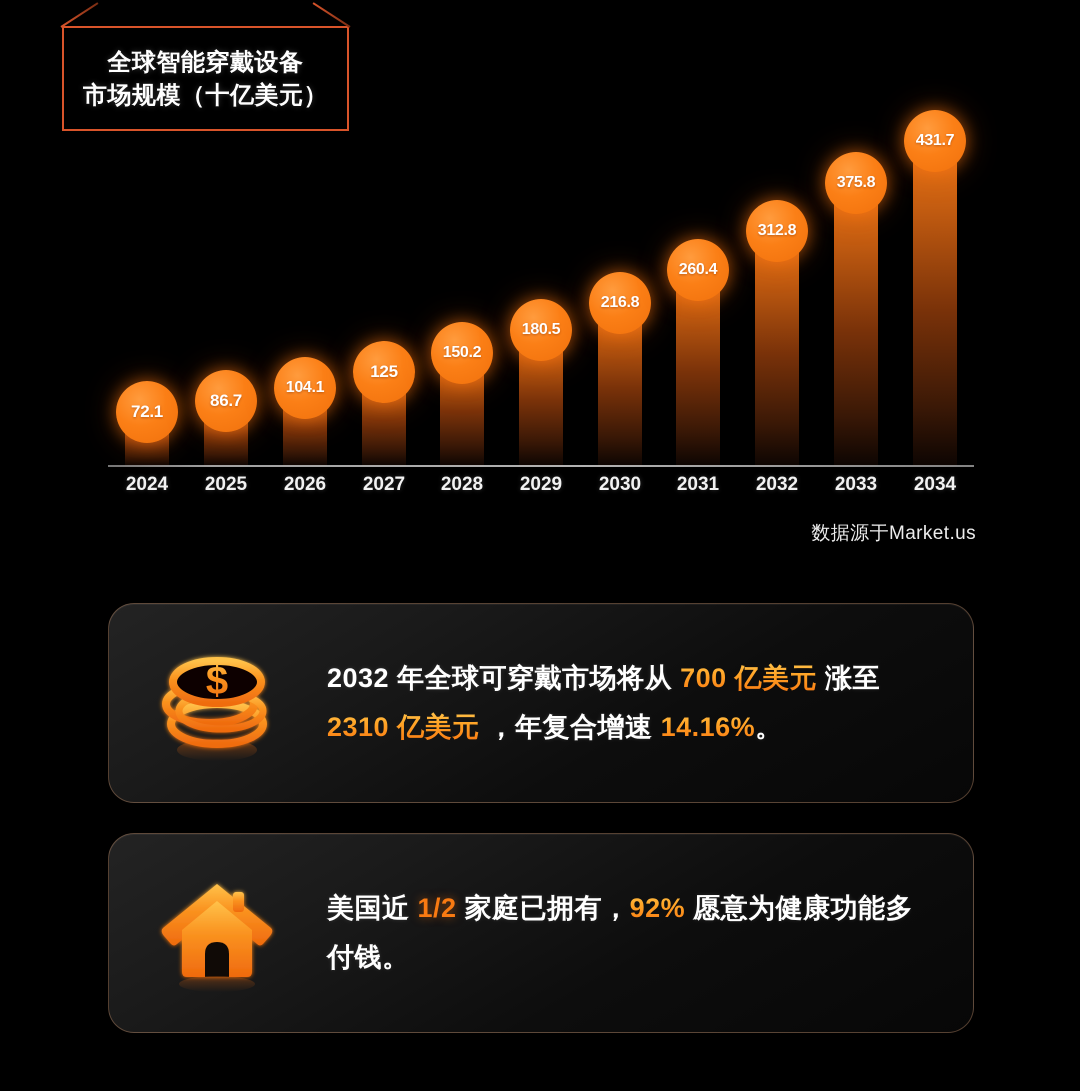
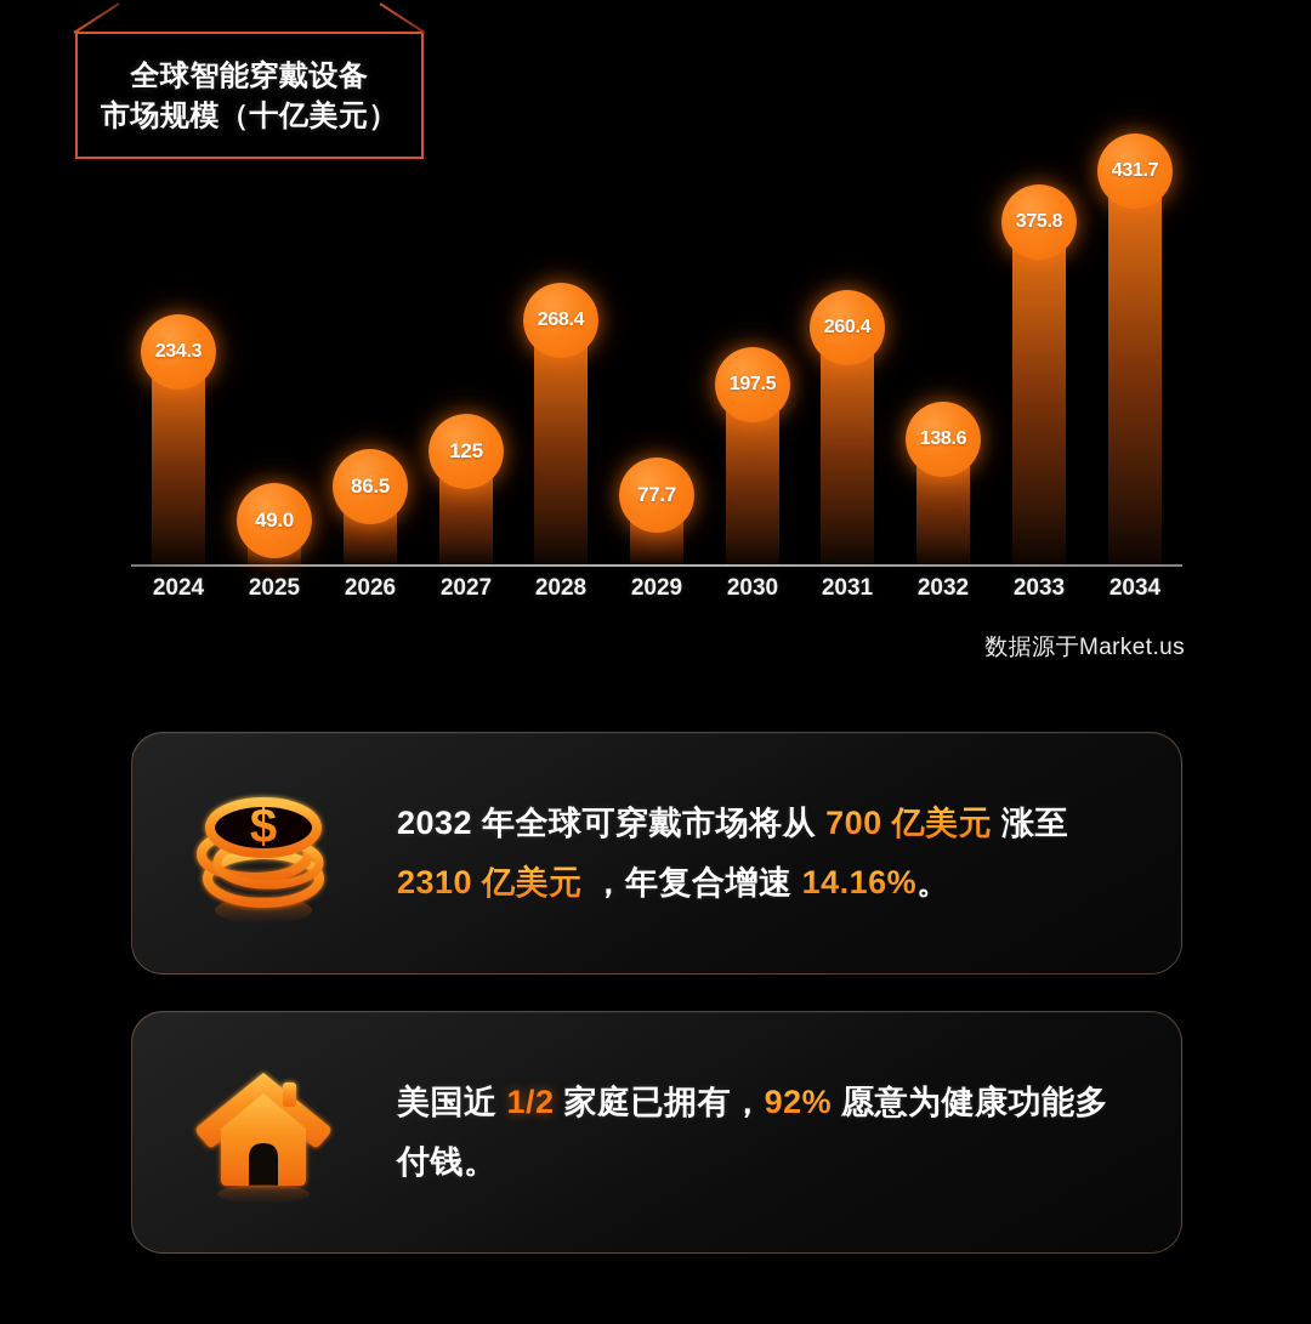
2024: 72.1 -> 234.3
2025: 86.7 -> 49.0
2026: 104.1 -> 86.5
2028: 150.2 -> 268.4
2029: 180.5 -> 77.7
2030: 216.8 -> 197.5
2032: 312.8 -> 138.6
